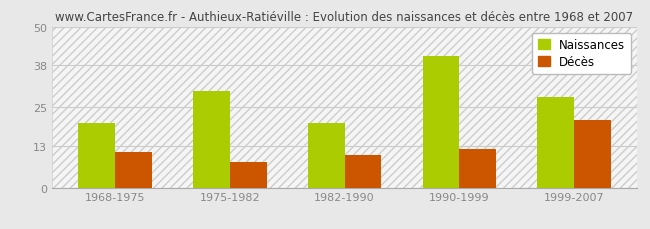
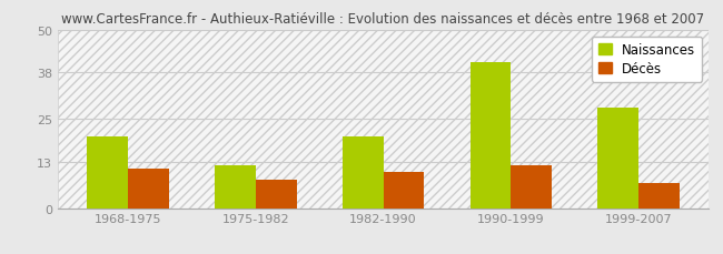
Naissances/1975-1982: 30 -> 12
Décès/1999-2007: 21 -> 7
